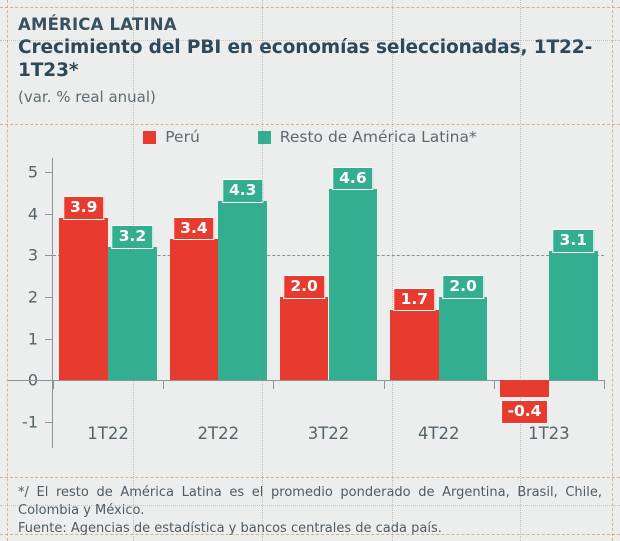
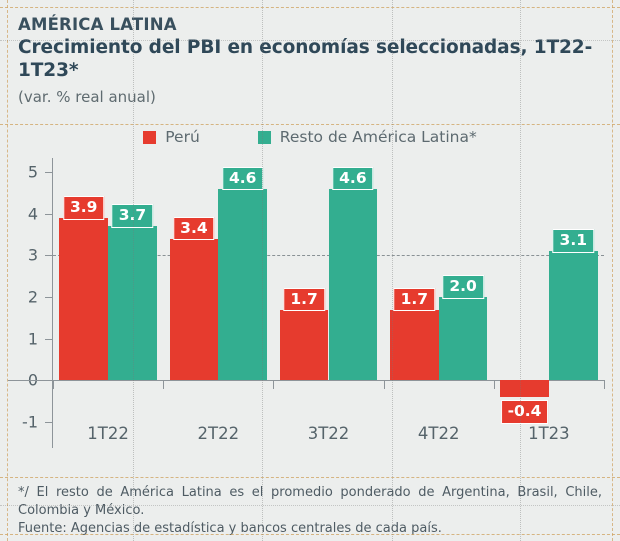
Resto de América Latina*/1T22: 3.2 -> 3.7
Resto de América Latina*/2T22: 4.3 -> 4.6
Perú/3T22: 2.0 -> 1.7
